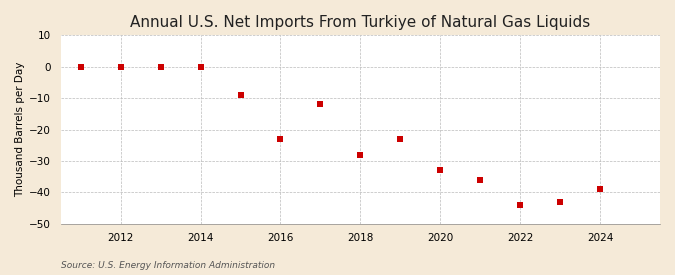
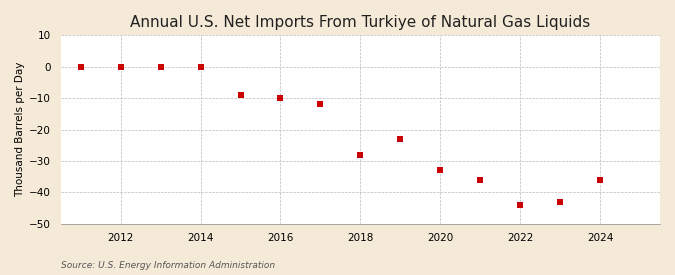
2016: -23 -> -10
2024: -39 -> -36
